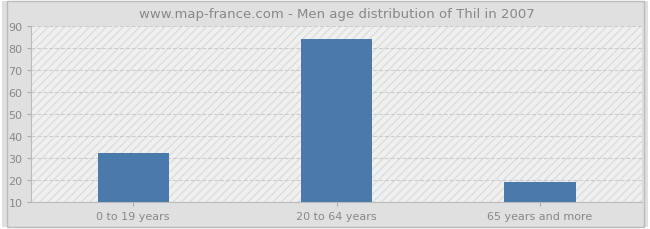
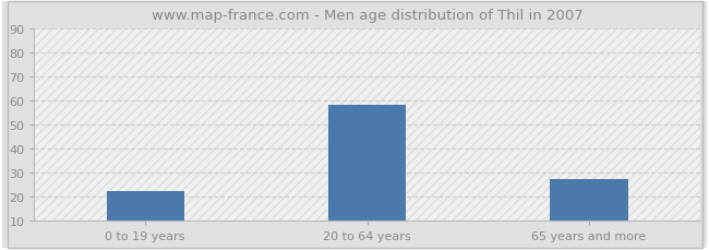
0 to 19 years: 32 -> 22
20 to 64 years: 84 -> 58
65 years and more: 19 -> 27
